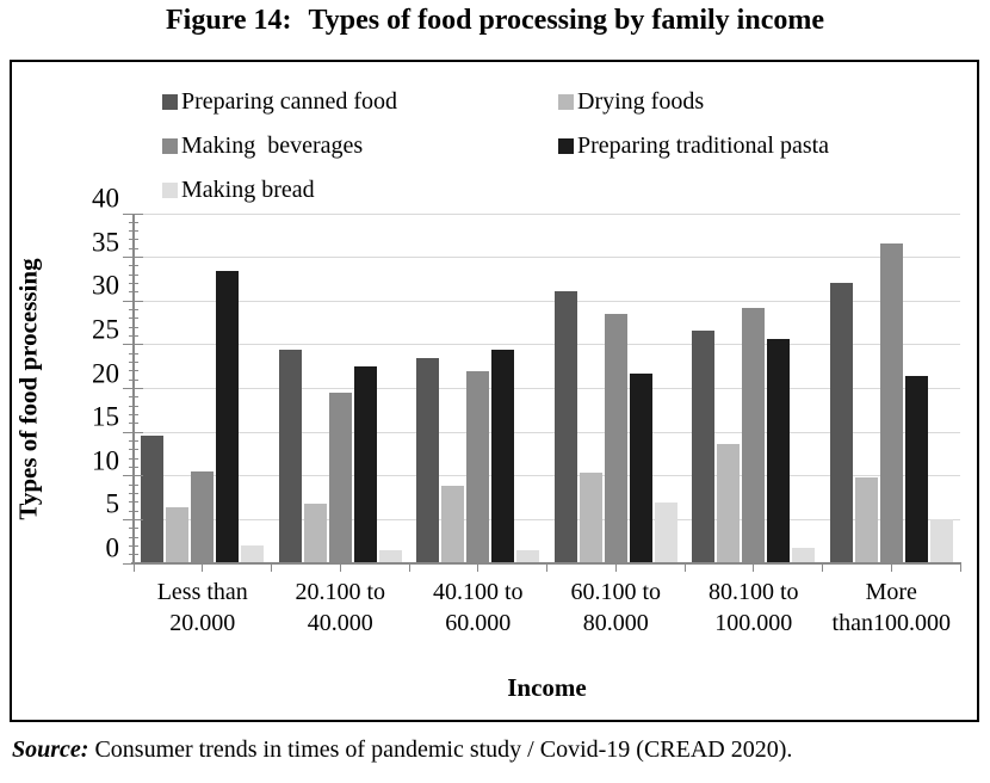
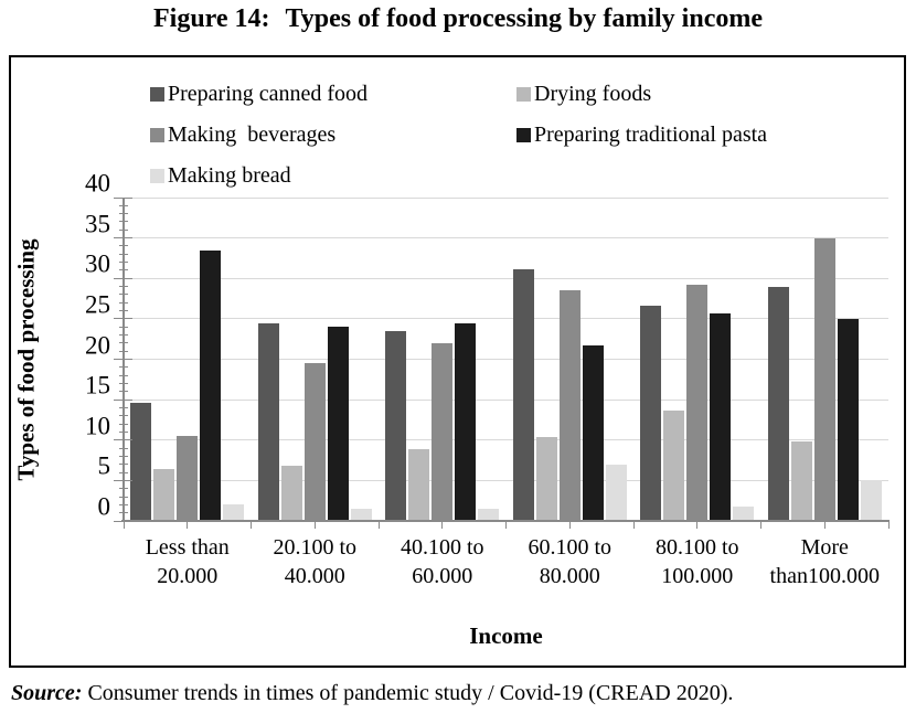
Preparing traditional pasta/20.100 to 40.000: 23 -> 24
Preparing canned food/More than100.000: 32 -> 29
Making beverages/More than100.000: 37 -> 35
Preparing traditional pasta/More than100.000: 21 -> 25
